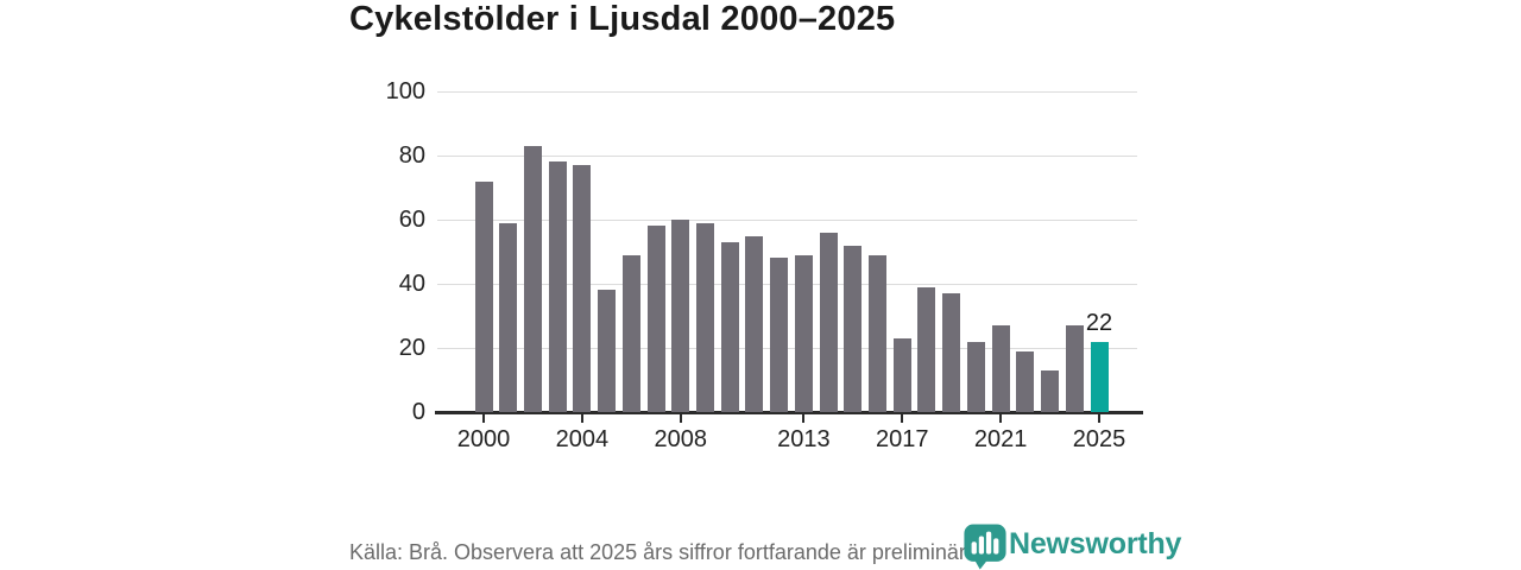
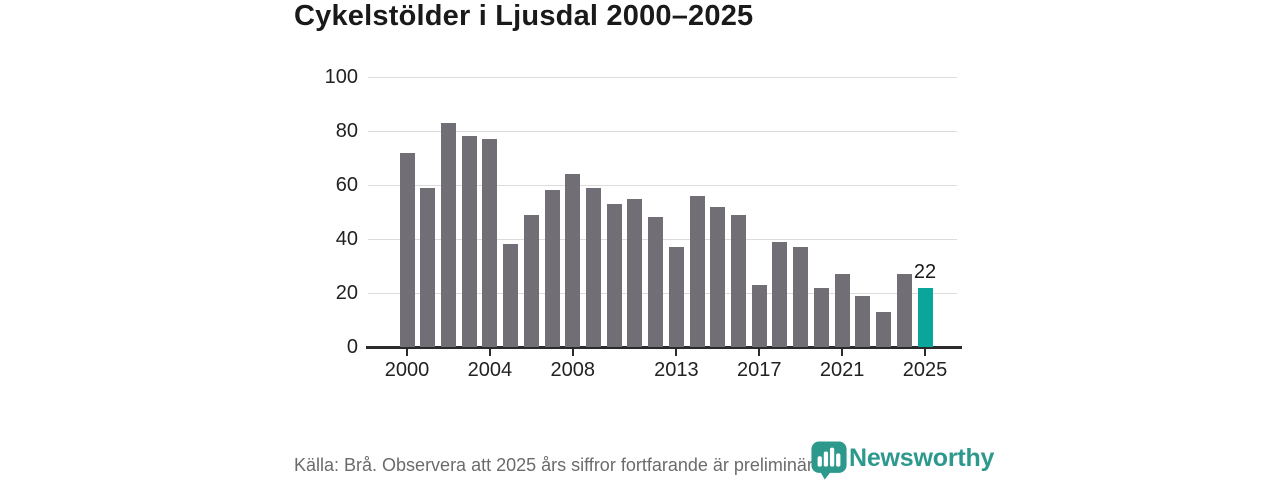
2008: 60 -> 64
2013: 49 -> 37
